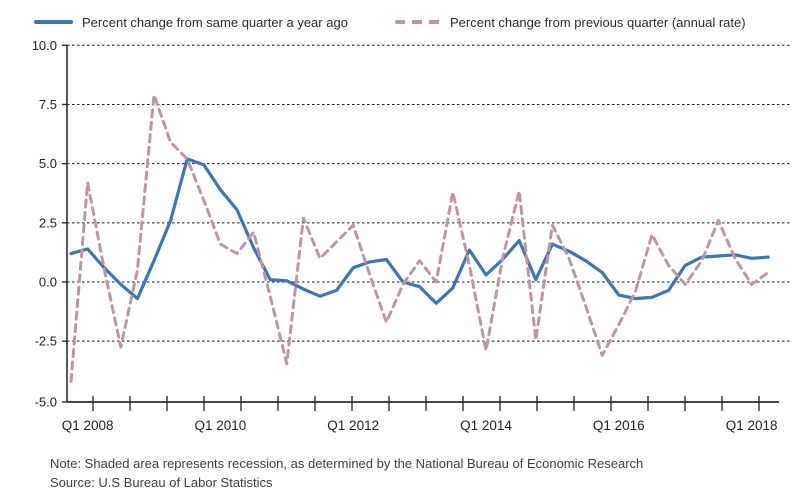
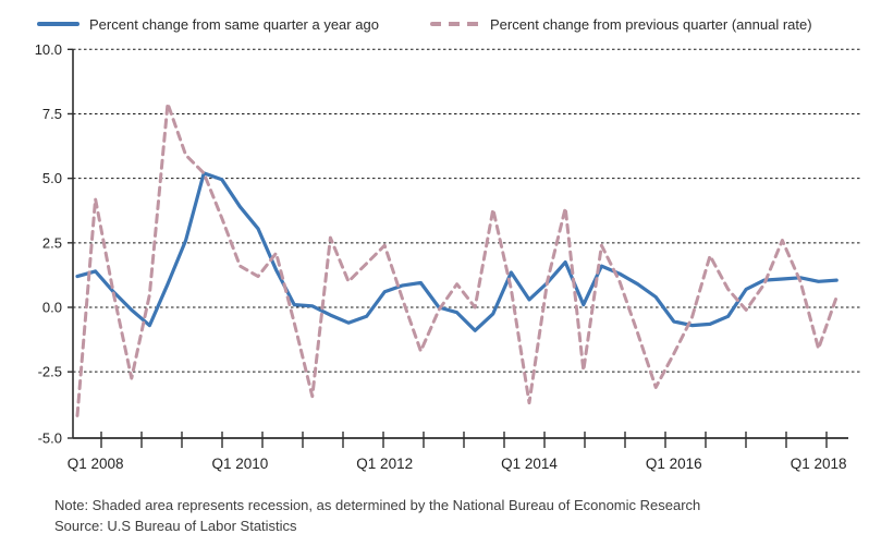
Percent change from previous quarter (annual rate)/Q1 2014: -2.9 -> -3.7
Percent change from previous quarter (annual rate)/Q1 2018: -0.1 -> -1.6
